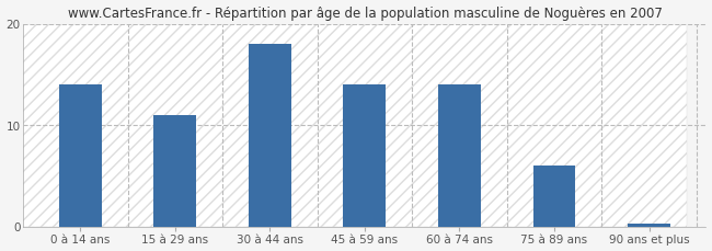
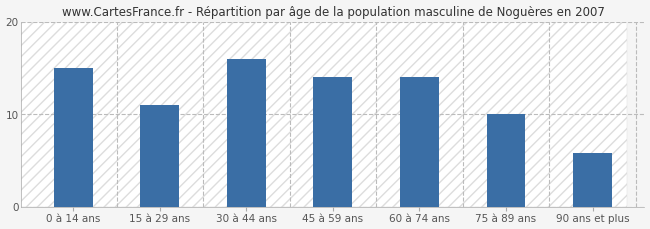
0 à 14 ans: 14.0 -> 15.0
30 à 44 ans: 18.0 -> 16.0
75 à 89 ans: 6.0 -> 10.0
90 ans et plus: 0.3 -> 5.8
